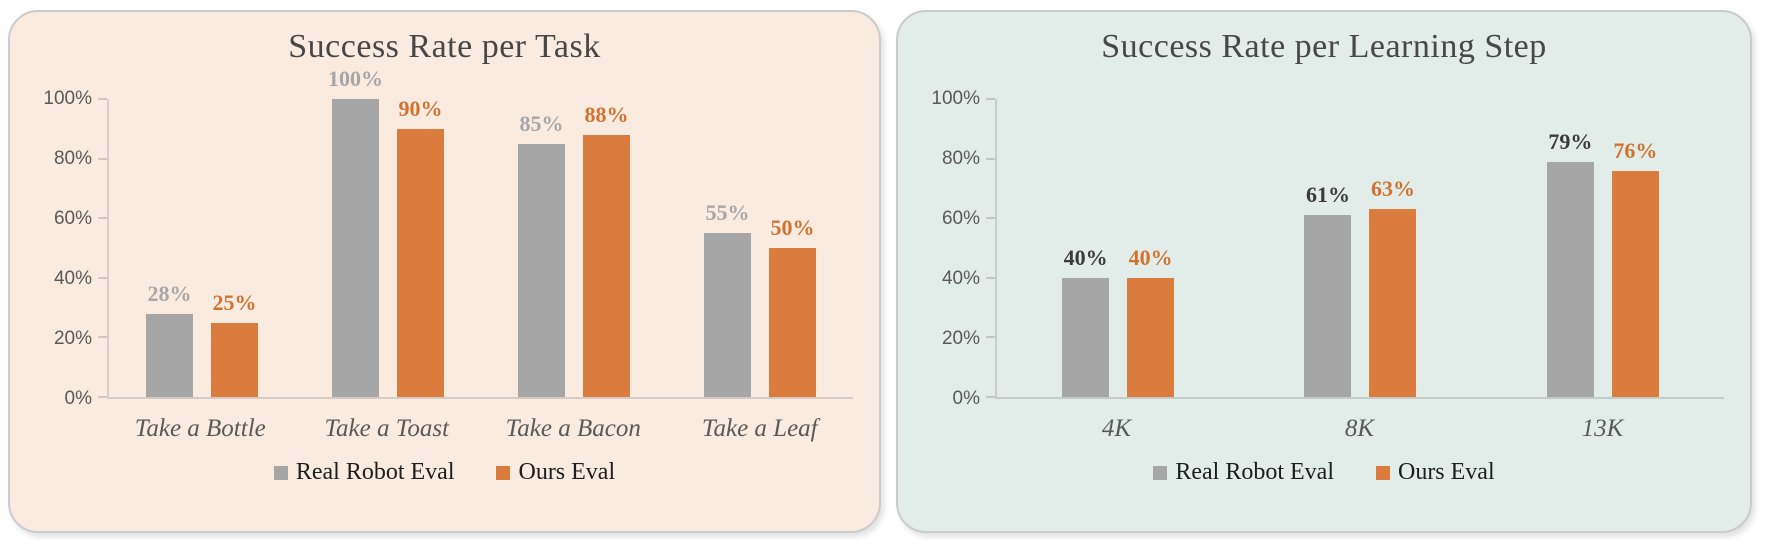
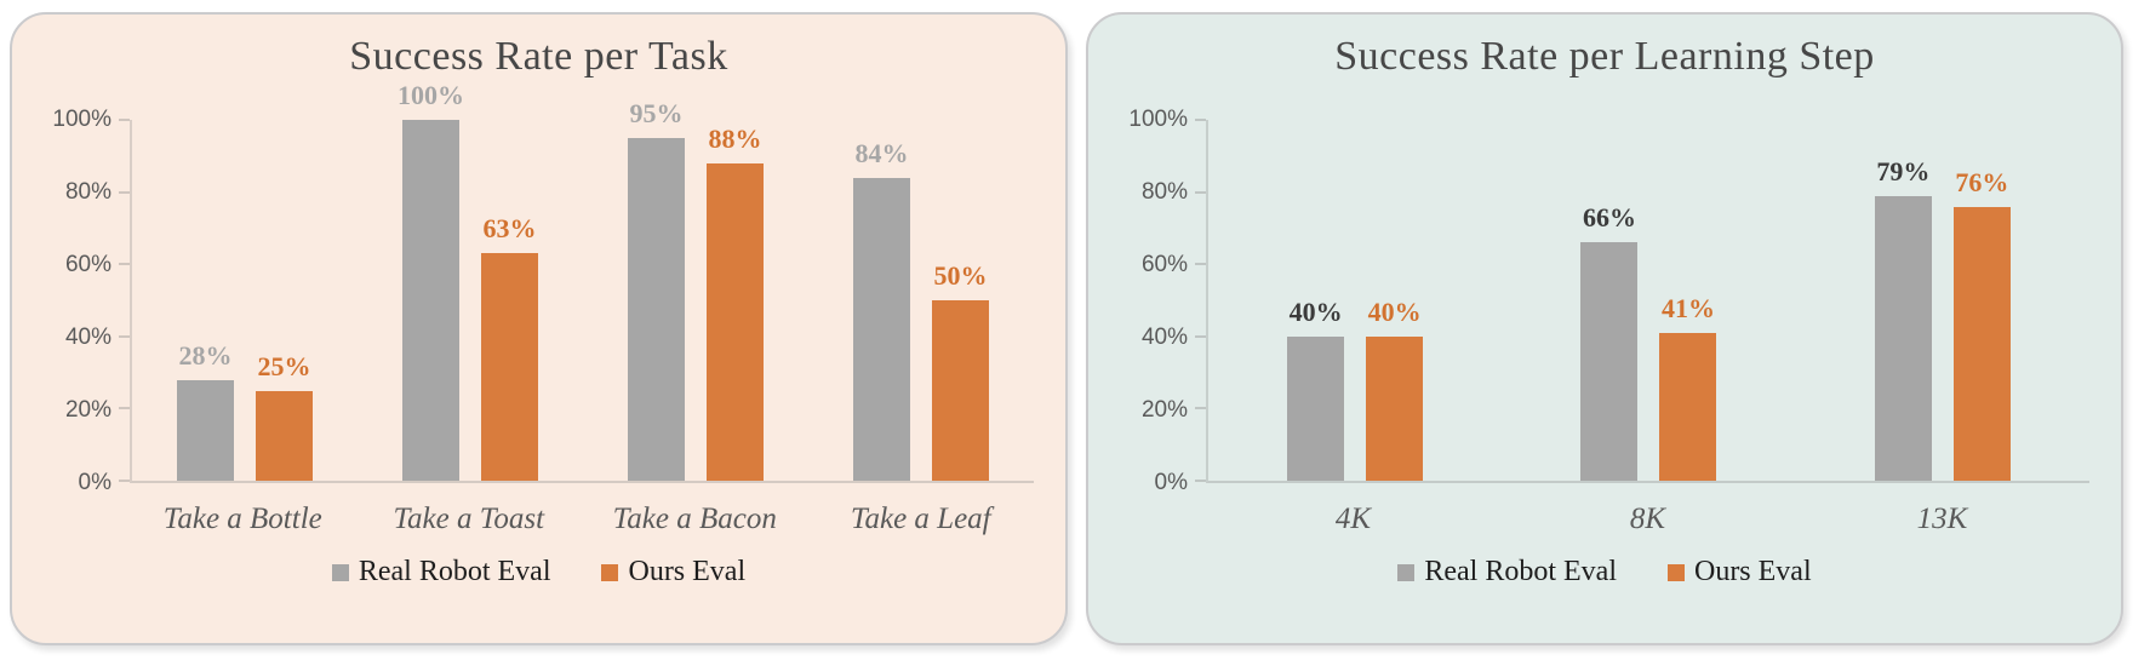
Success Rate per Task/Ours Eval/Take a Toast: 90% -> 63%
Success Rate per Task/Real Robot Eval/Take a Bacon: 85% -> 95%
Success Rate per Task/Real Robot Eval/Take a Leaf: 55% -> 84%
Success Rate per Learning Step/Real Robot Eval/8K: 61% -> 66%
Success Rate per Learning Step/Ours Eval/8K: 63% -> 41%
